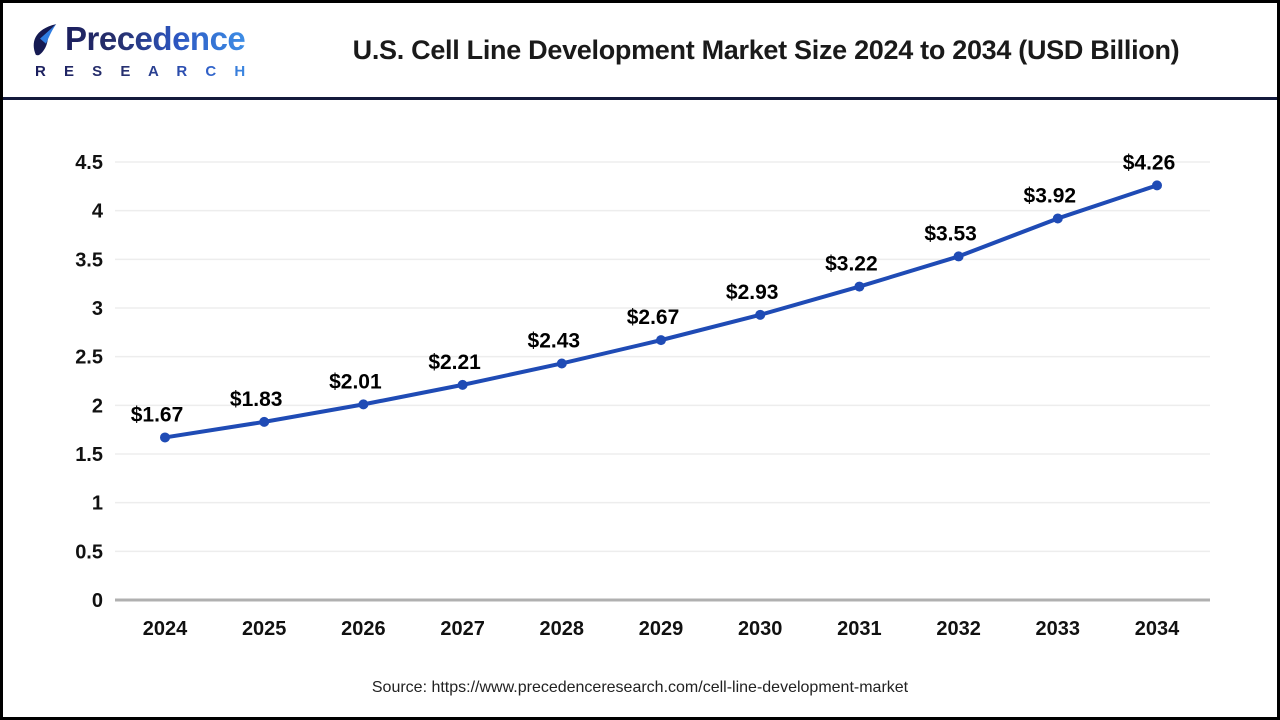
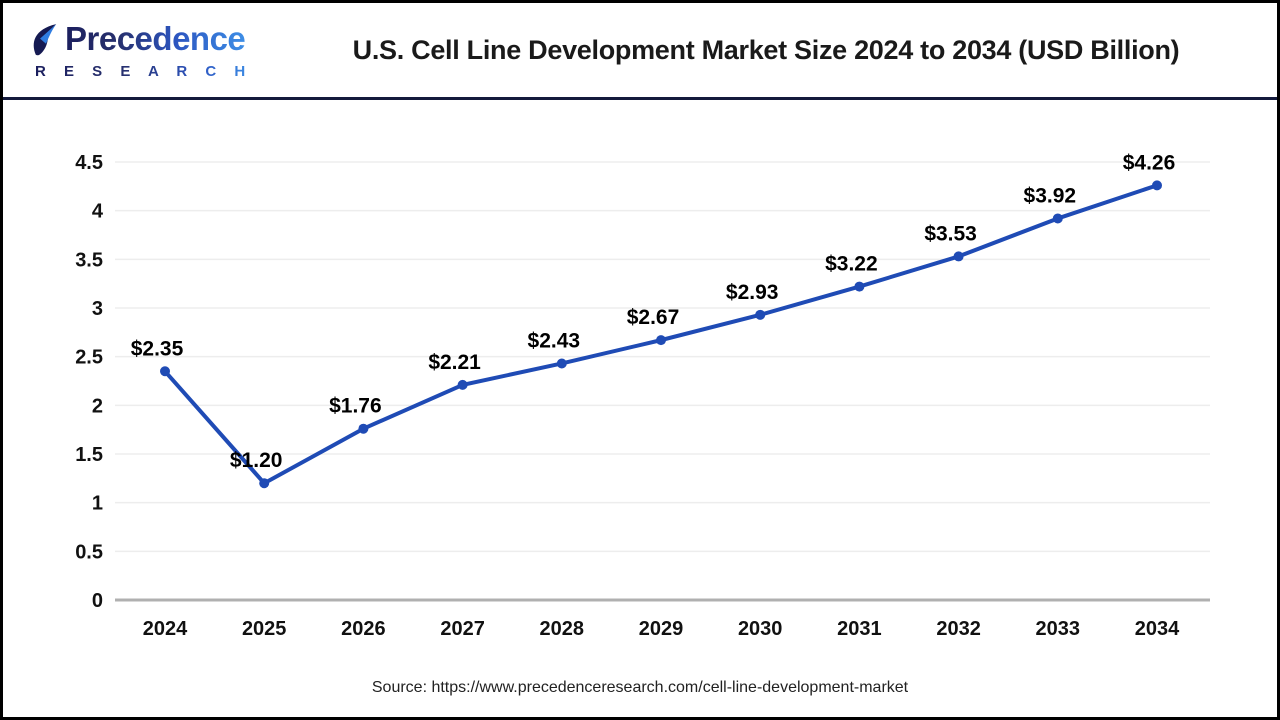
2024: $1.67 -> $2.35
2025: $1.83 -> $1.20
2026: $2.01 -> $1.76
